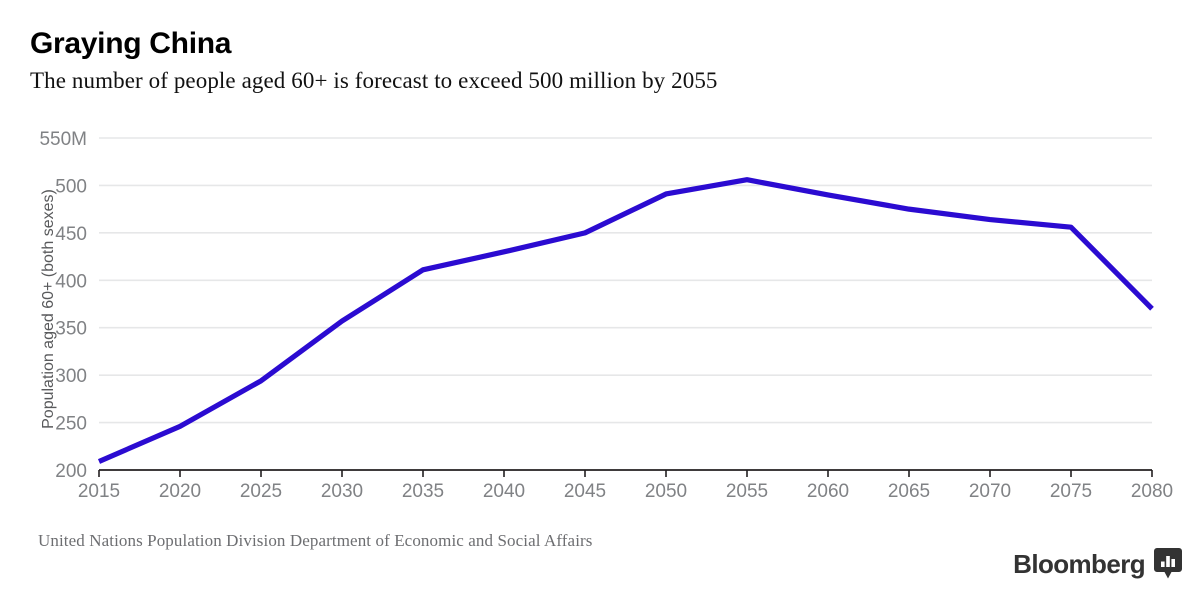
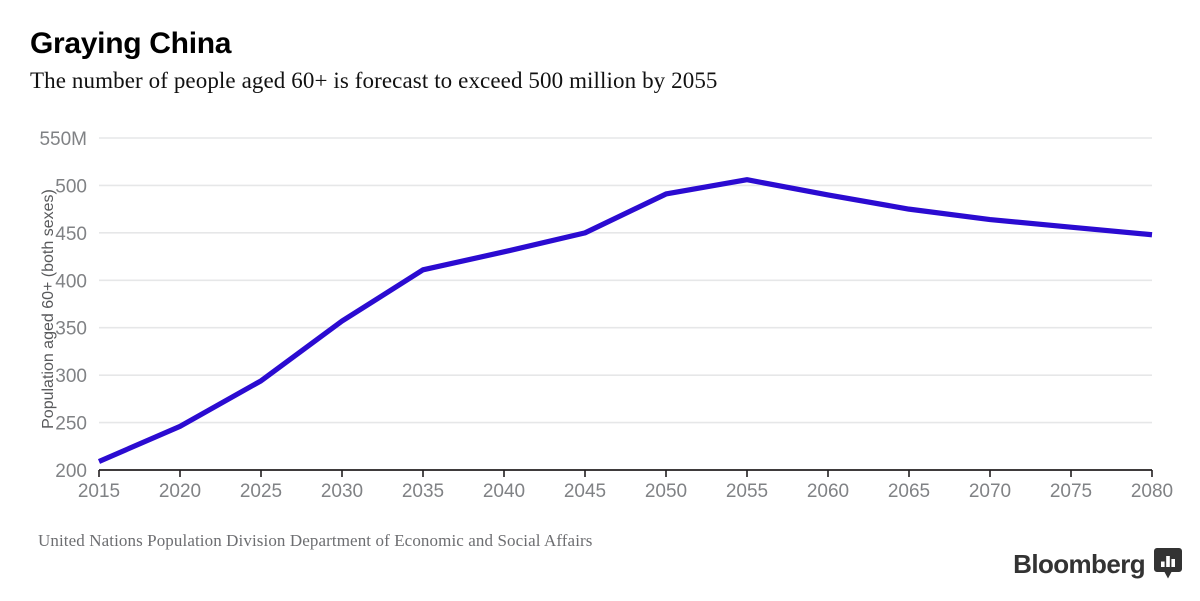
2080: 370M -> 450M
